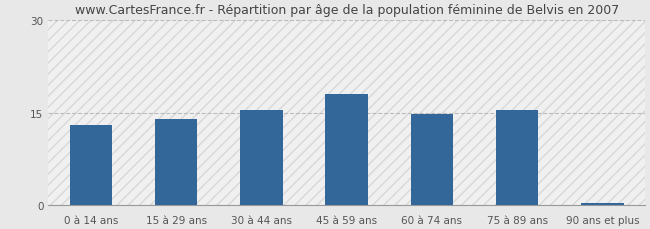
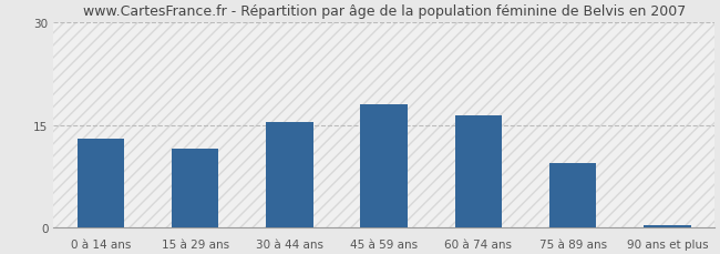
15 à 29 ans: 14.0 -> 11.6
60 à 74 ans: 14.8 -> 16.4
75 à 89 ans: 15.4 -> 9.4
